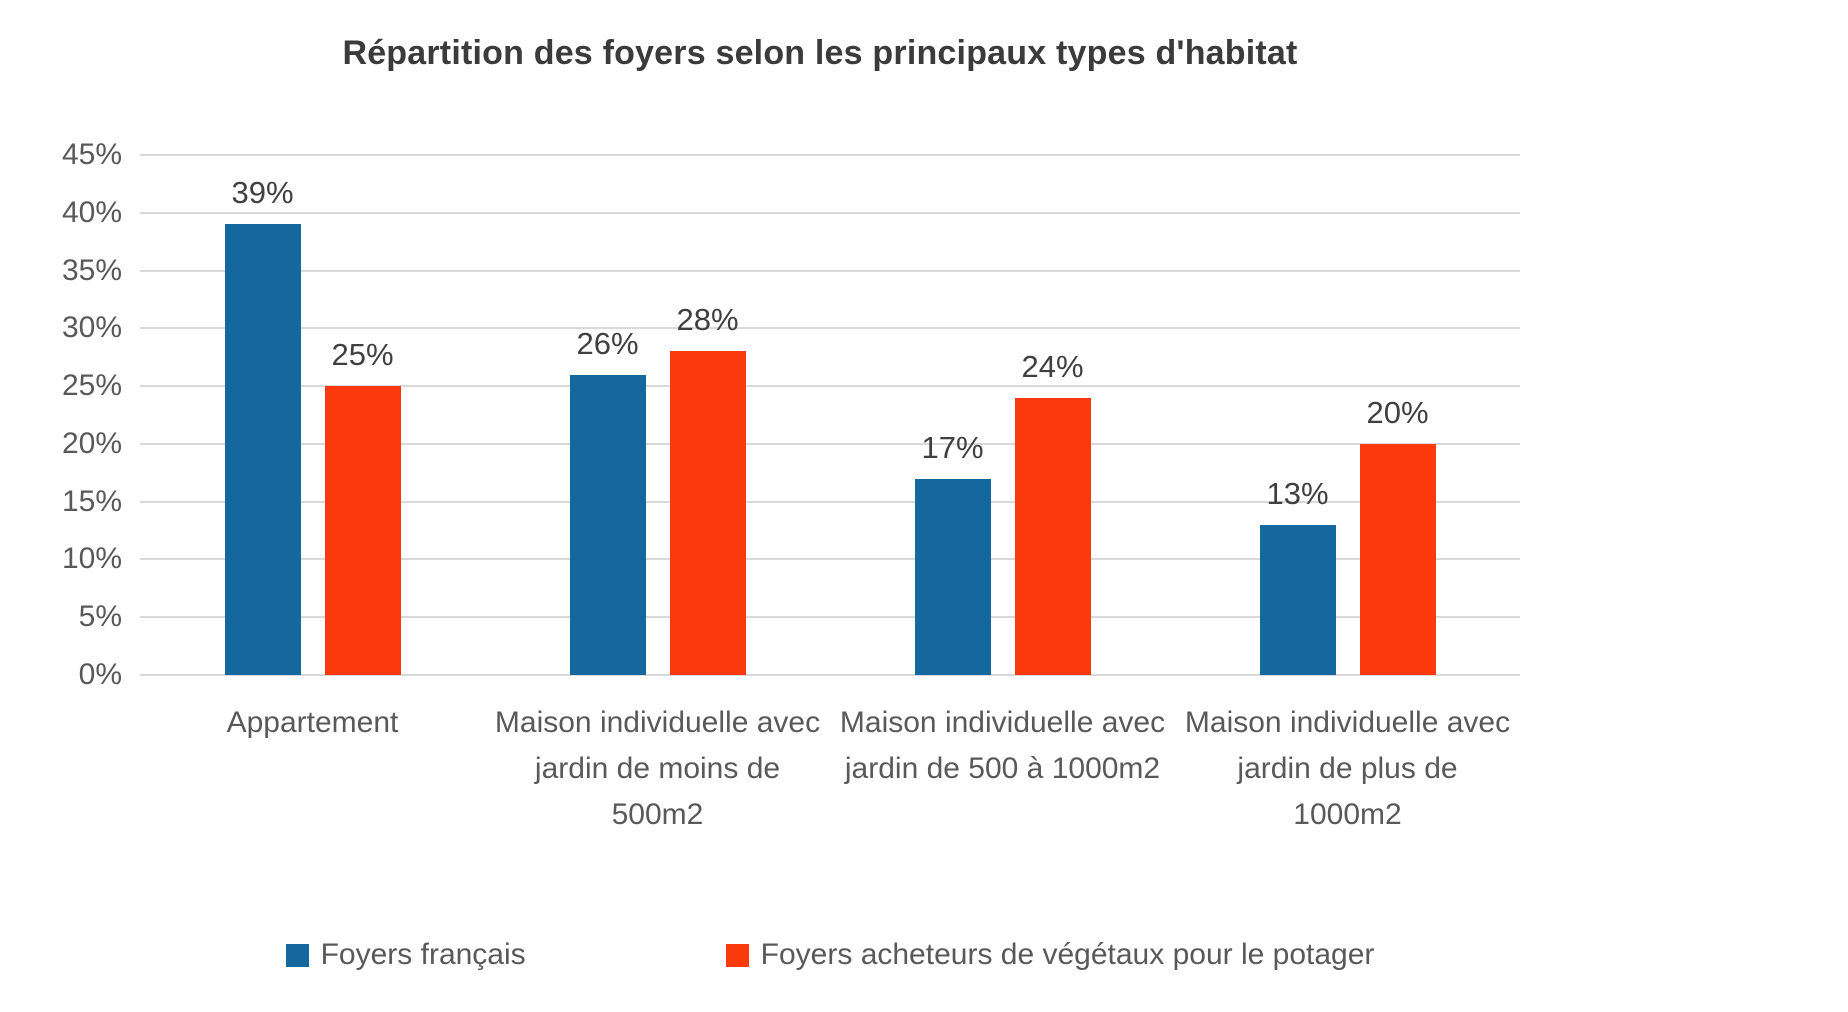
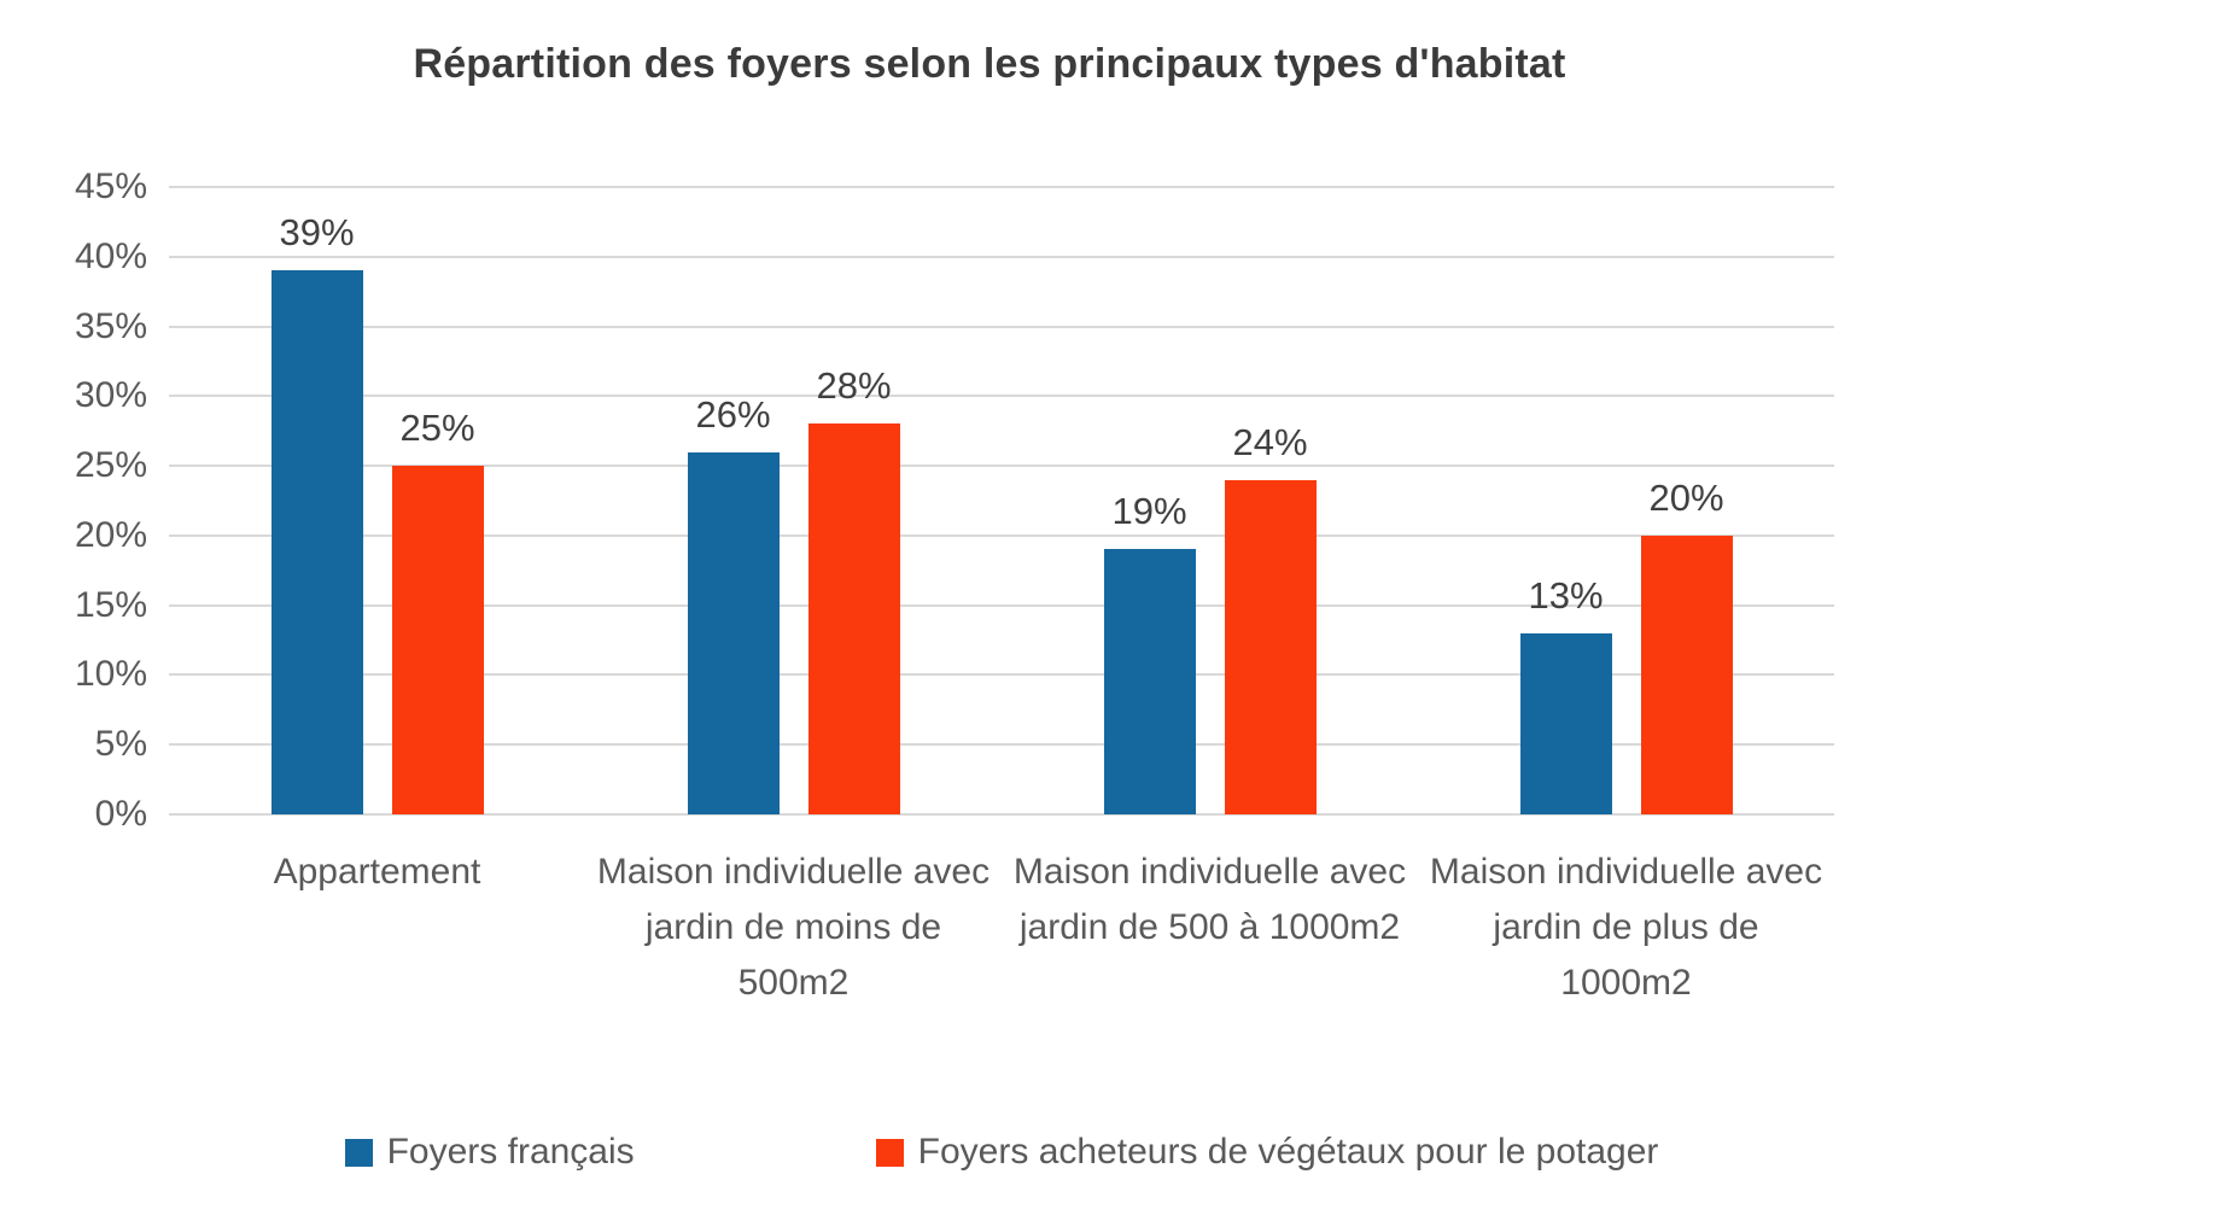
Foyers français/Maison individuelle avec jardin de 500 à 1000m2: 17% -> 19%
